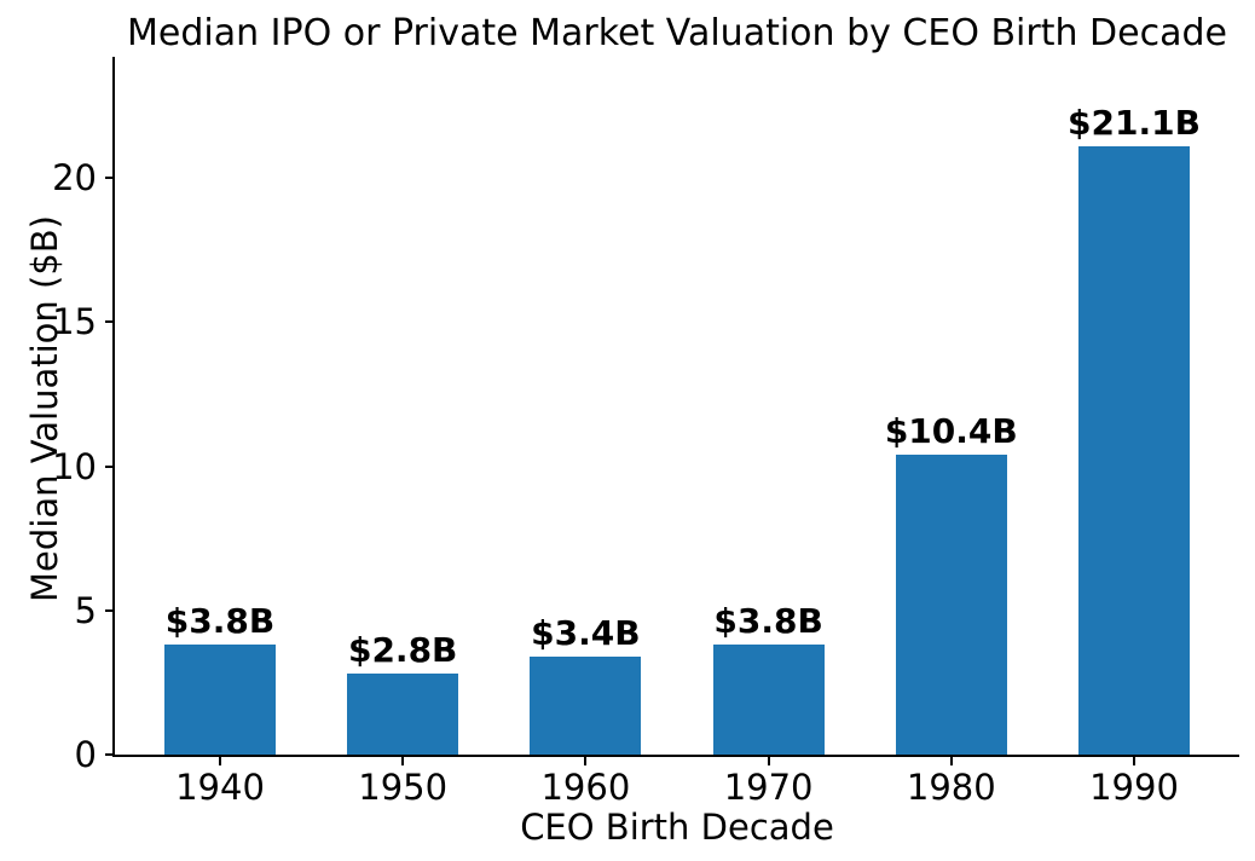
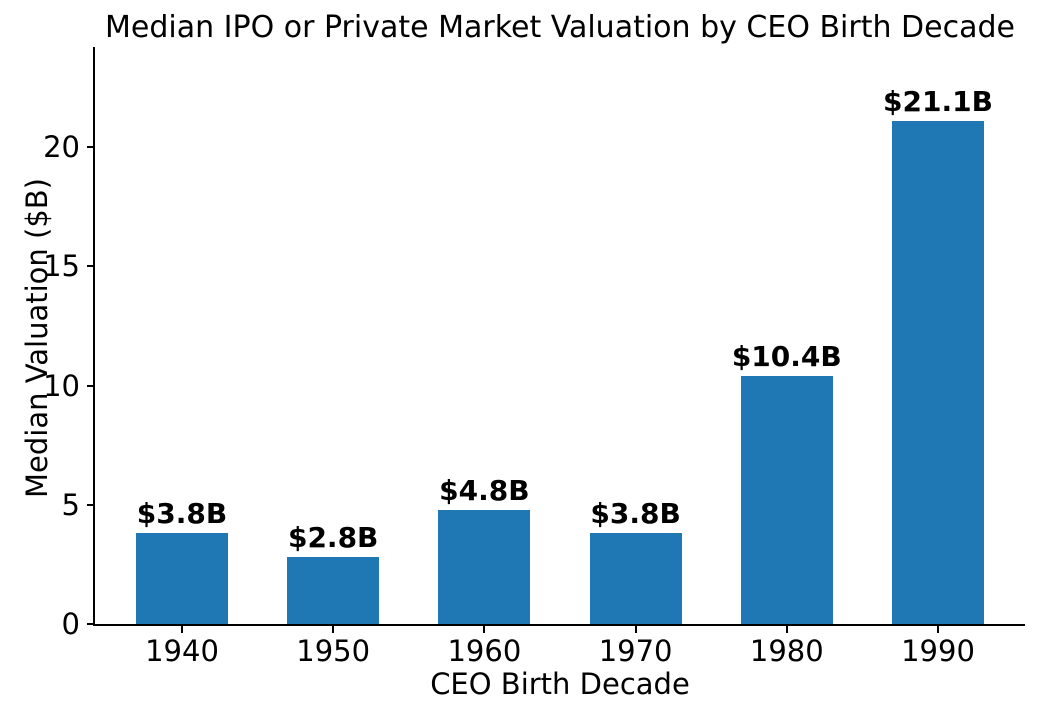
1960: $3.4B -> $4.8B
